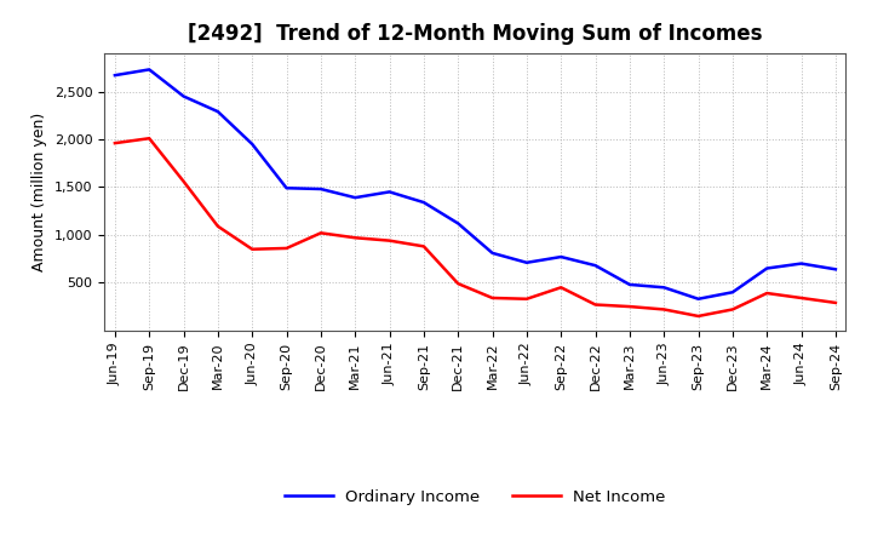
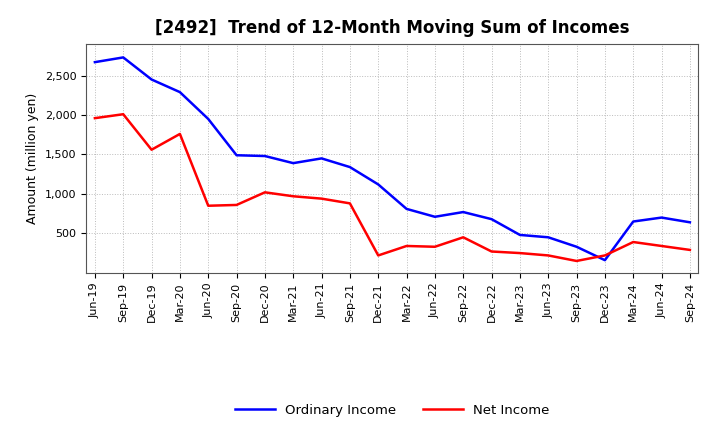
Net Income/Mar-20: 1,090 -> 1,760
Net Income/Dec-21: 490 -> 220
Ordinary Income/Dec-23: 400 -> 160
